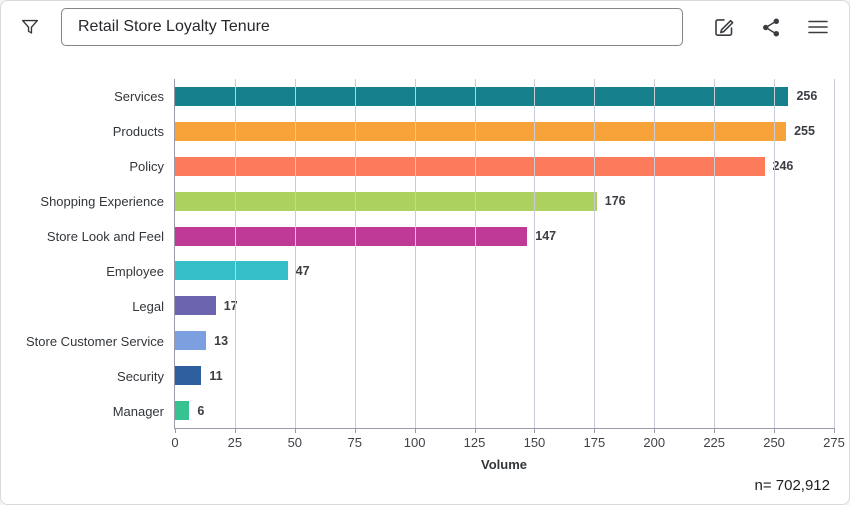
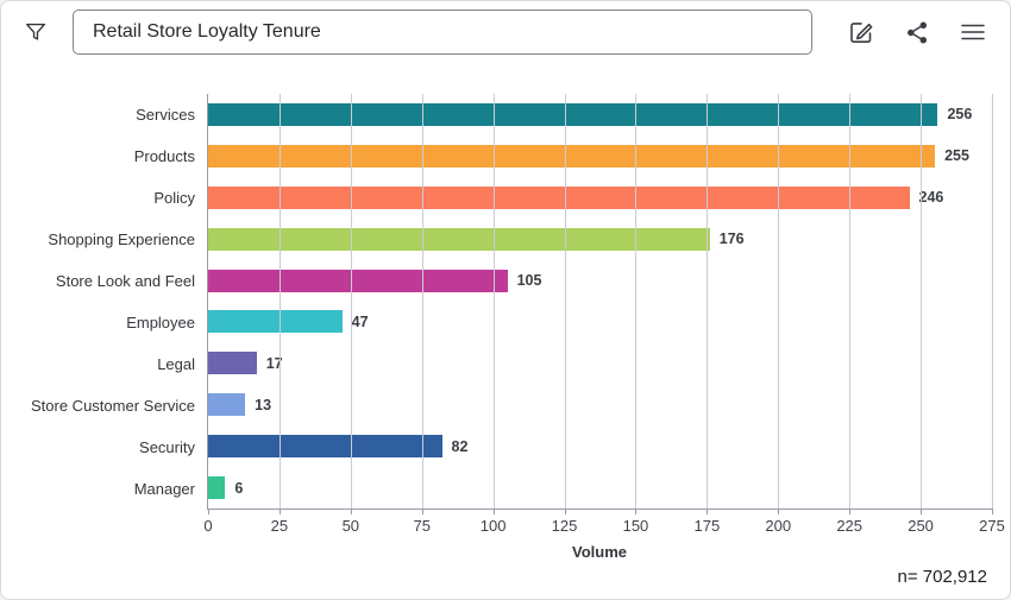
Store Look and Feel: 147 -> 105
Security: 11 -> 82
